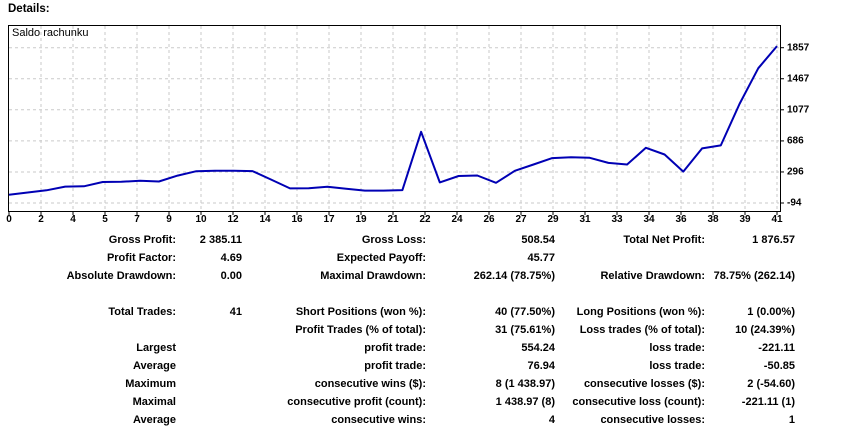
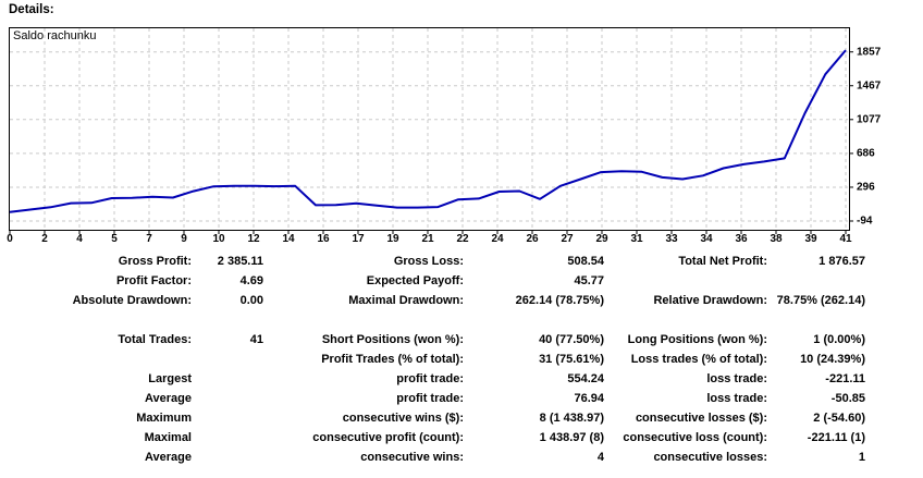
14: 200 -> 300
22: 800 -> 200
34: 600 -> 400
36: 300 -> 600
